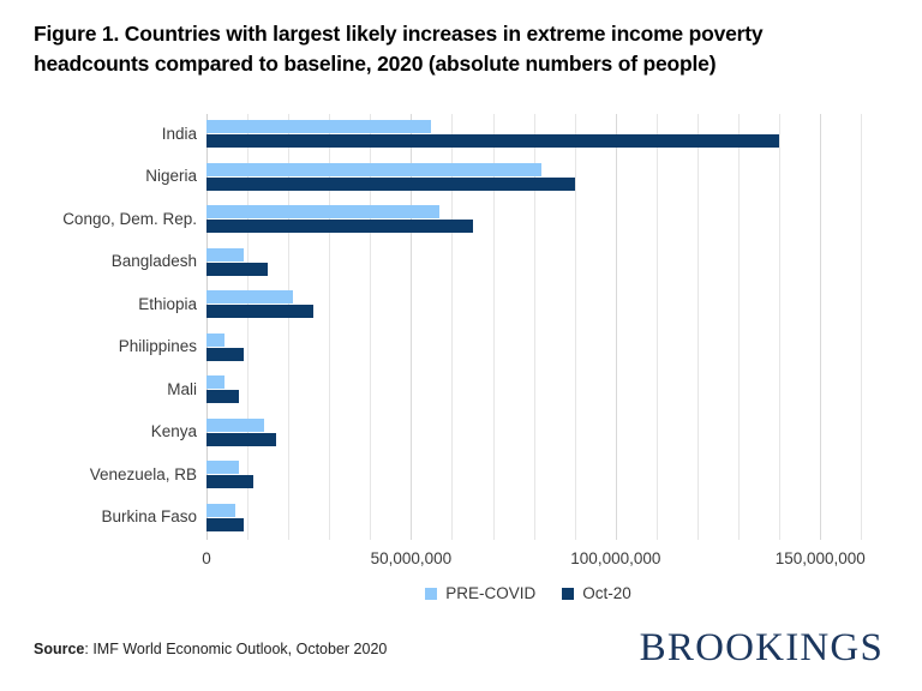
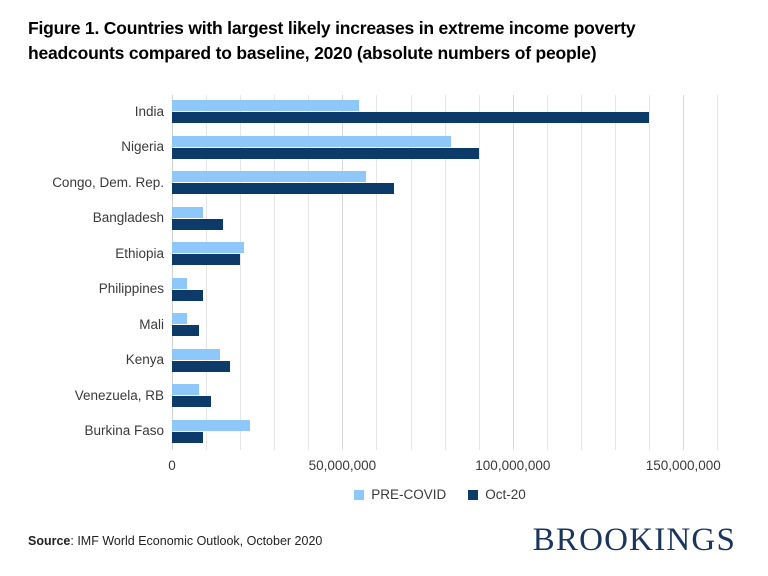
Oct-20/Ethiopia: 26000000 -> 20000000
PRE-COVID/Burkina Faso: 7000000 -> 23000000
